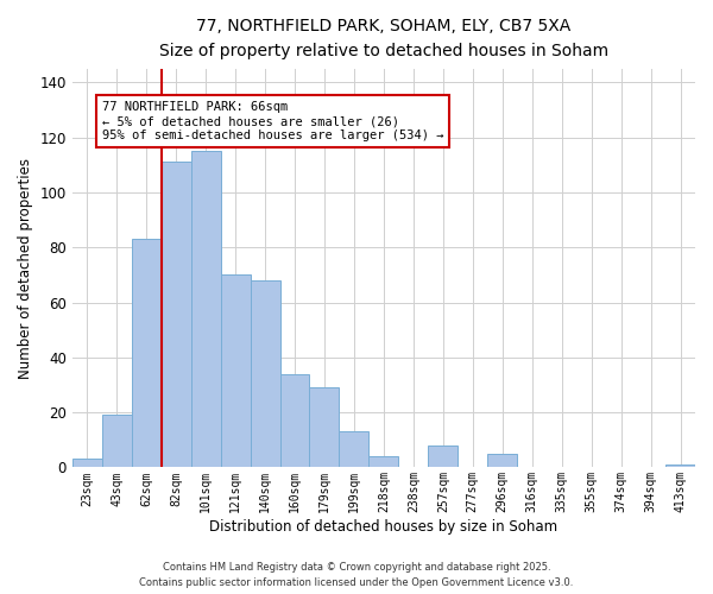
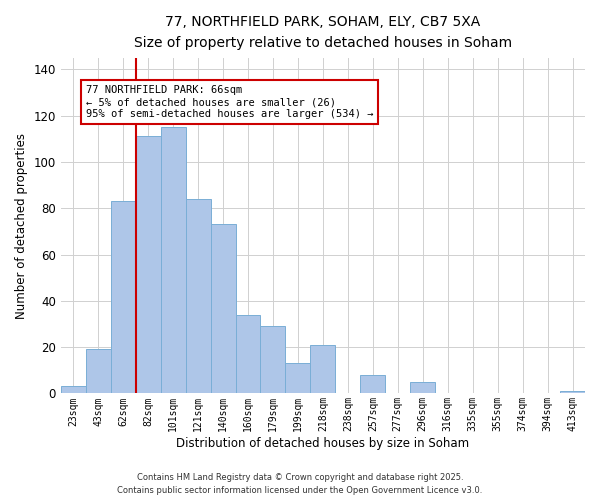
121sqm: 70 -> 84
140sqm: 68 -> 73
218sqm: 4 -> 21
